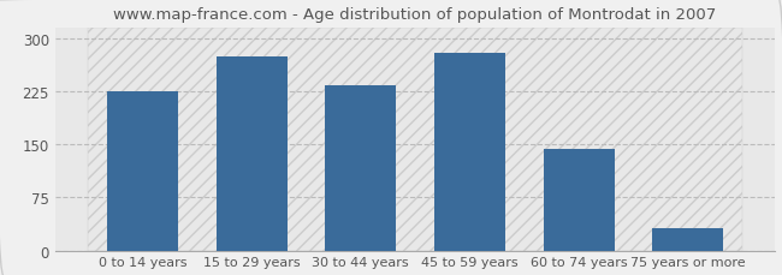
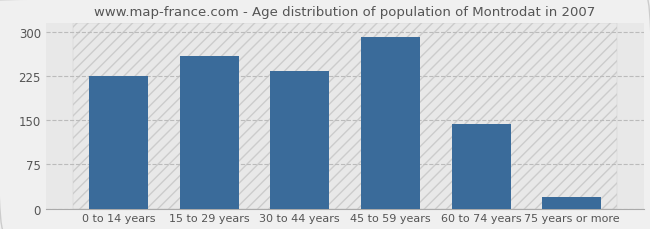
15 to 29 years: 274 -> 258
45 to 59 years: 280 -> 291
75 years or more: 32 -> 20
